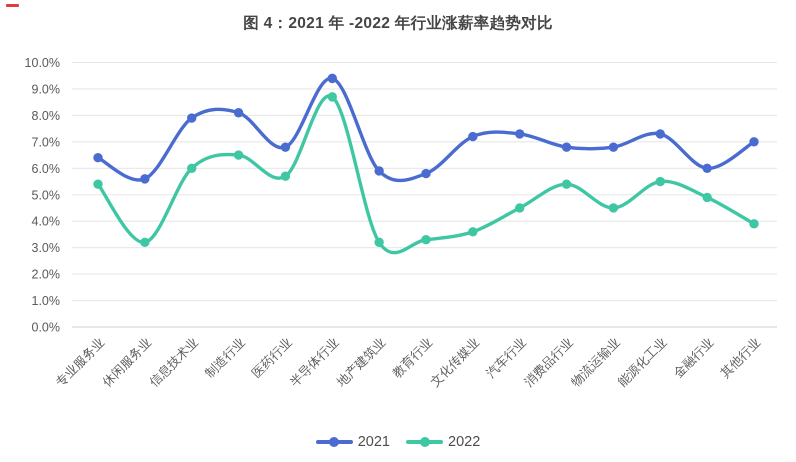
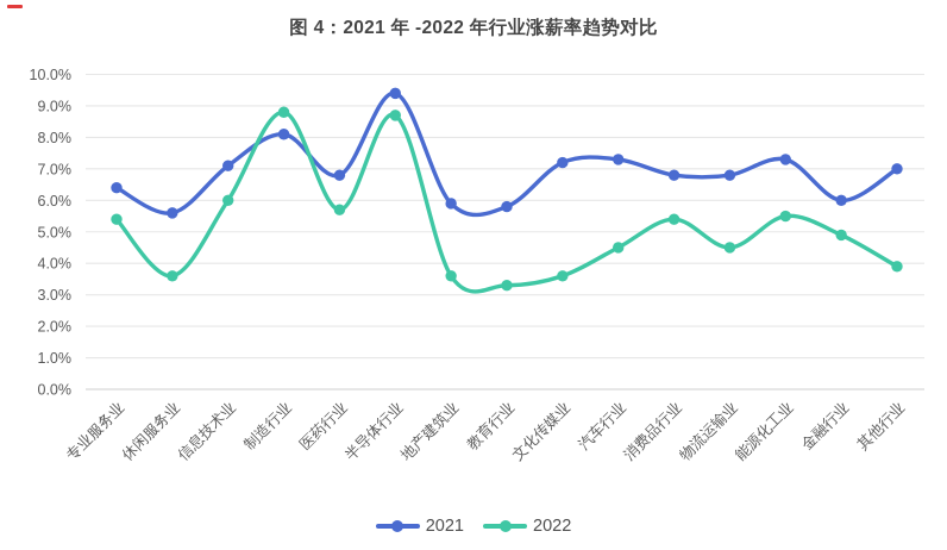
2022/休闲服务业: 3.2% -> 3.6%
2021/信息技术业: 7.9% -> 7.1%
2022/制造行业: 6.5% -> 8.8%
2022/地产建筑业: 3.2% -> 3.6%
